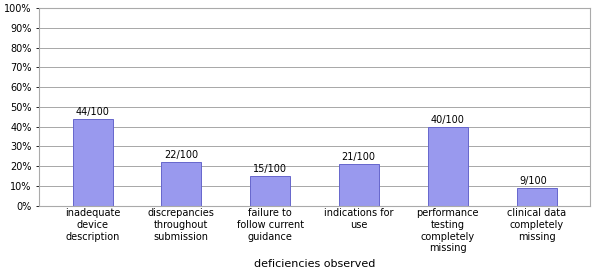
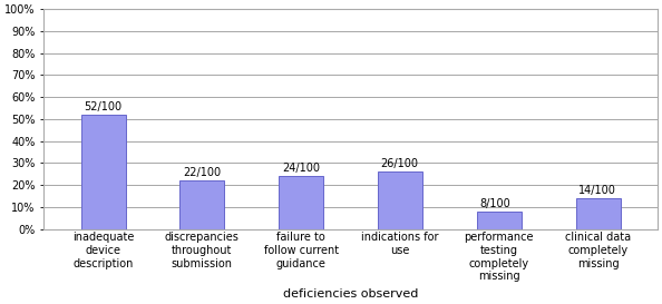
inadequate device description: 44 -> 52
failure to follow current guidance: 15 -> 24
indications for use: 21 -> 26
performance testing completely missing: 40 -> 8
clinical data completely missing: 9 -> 14
